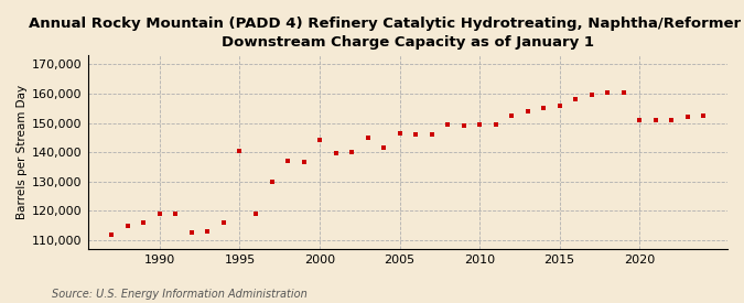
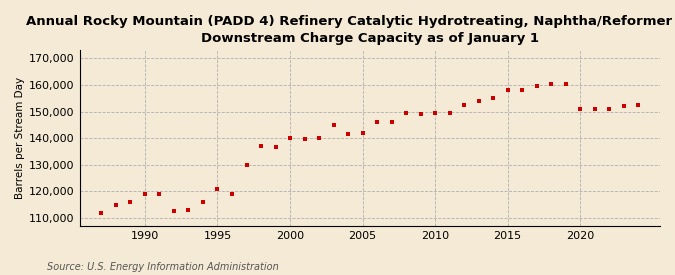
1995: 140,500 -> 121,000
2000: 144,000 -> 140,000
2005: 146,500 -> 142,000
2015: 156,000 -> 158,000
